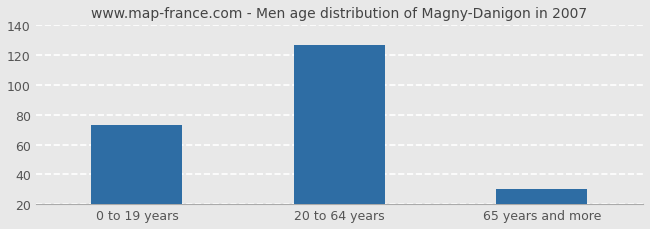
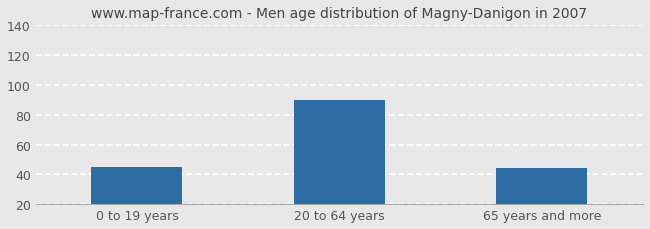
0 to 19 years: 73 -> 45
20 to 64 years: 127 -> 90
65 years and more: 30 -> 44
